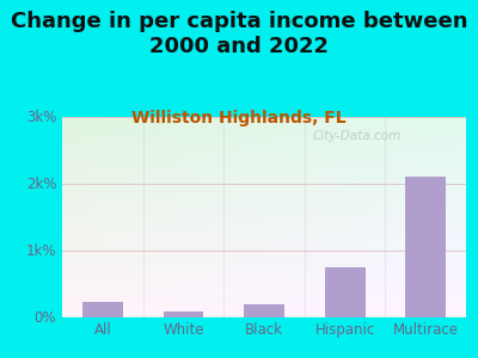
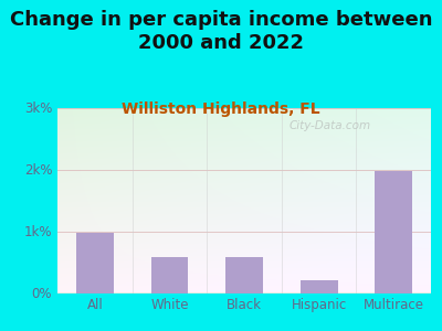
All: 0.22k% -> 0.98k%
White: 0.08k% -> 0.58k%
Black: 0.19k% -> 0.58k%
Hispanic: 0.75k% -> 0.20k%
Multirace: 2.10k% -> 1.98k%
